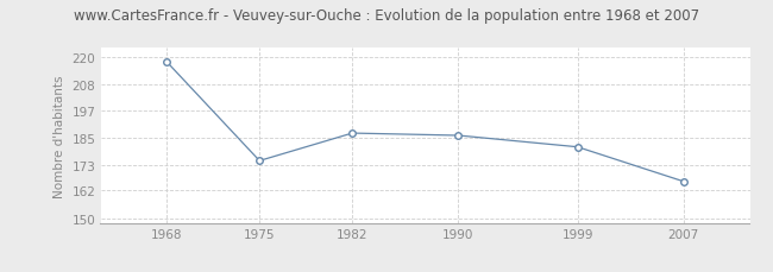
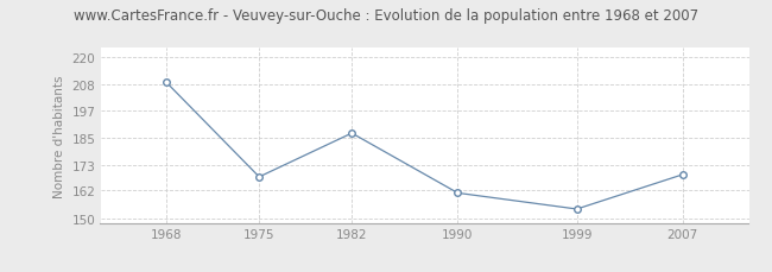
1968: 218 -> 209
1975: 175 -> 168
1990: 186 -> 161
1999: 181 -> 154
2007: 166 -> 169
